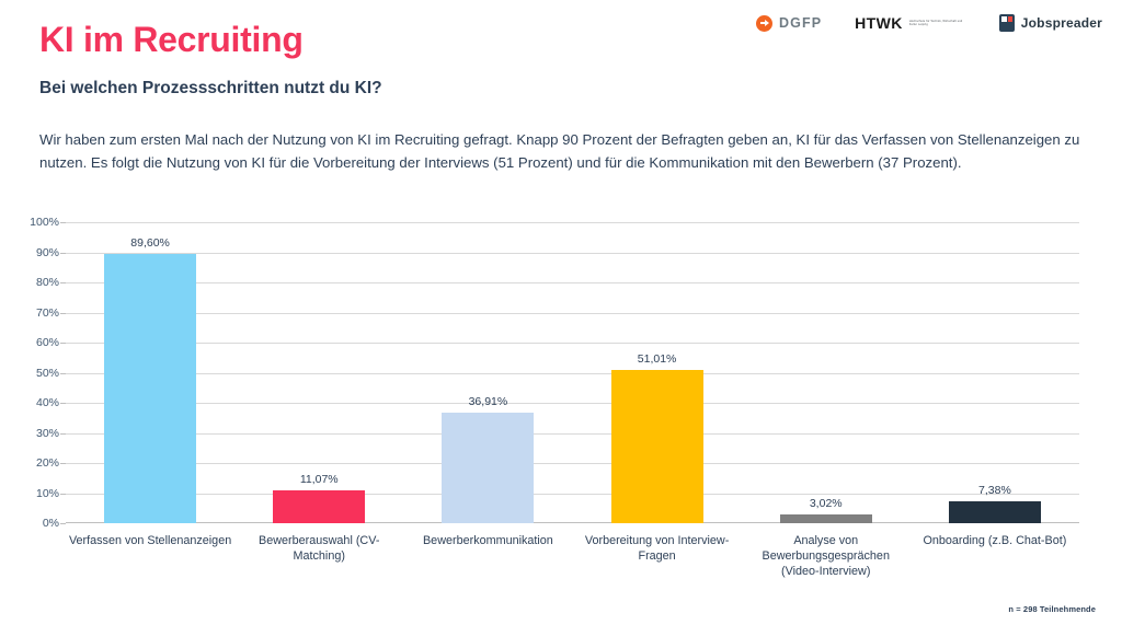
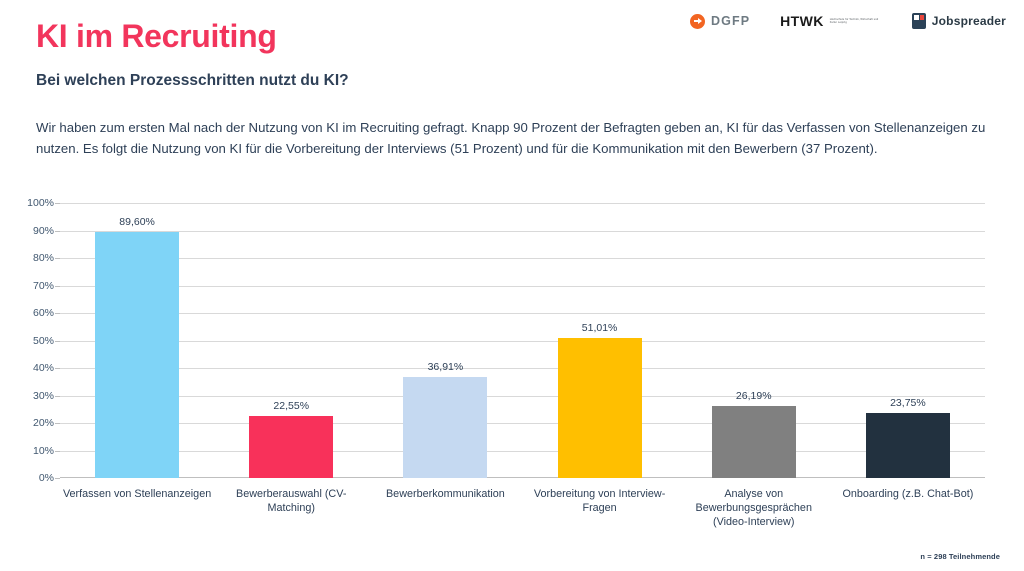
Bewerberauswahl (CV-Matching): 11,07% -> 22,55%
Analyse von Bewerbungsgesprächen (Video-Interview): 3,02% -> 26,19%
Onboarding (z.B. Chat-Bot): 7,38% -> 23,75%
